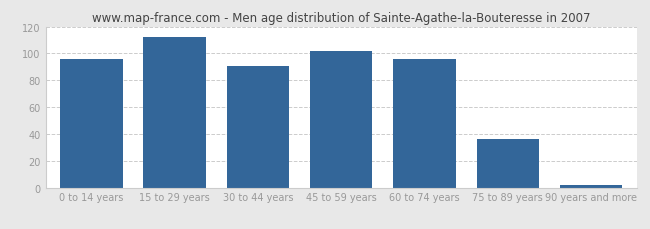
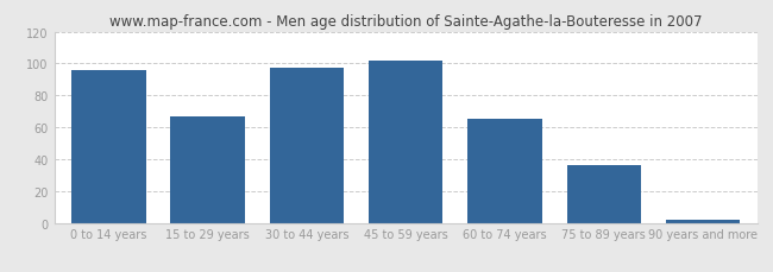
15 to 29 years: 112 -> 67
30 to 44 years: 91 -> 97
60 to 74 years: 96 -> 65
